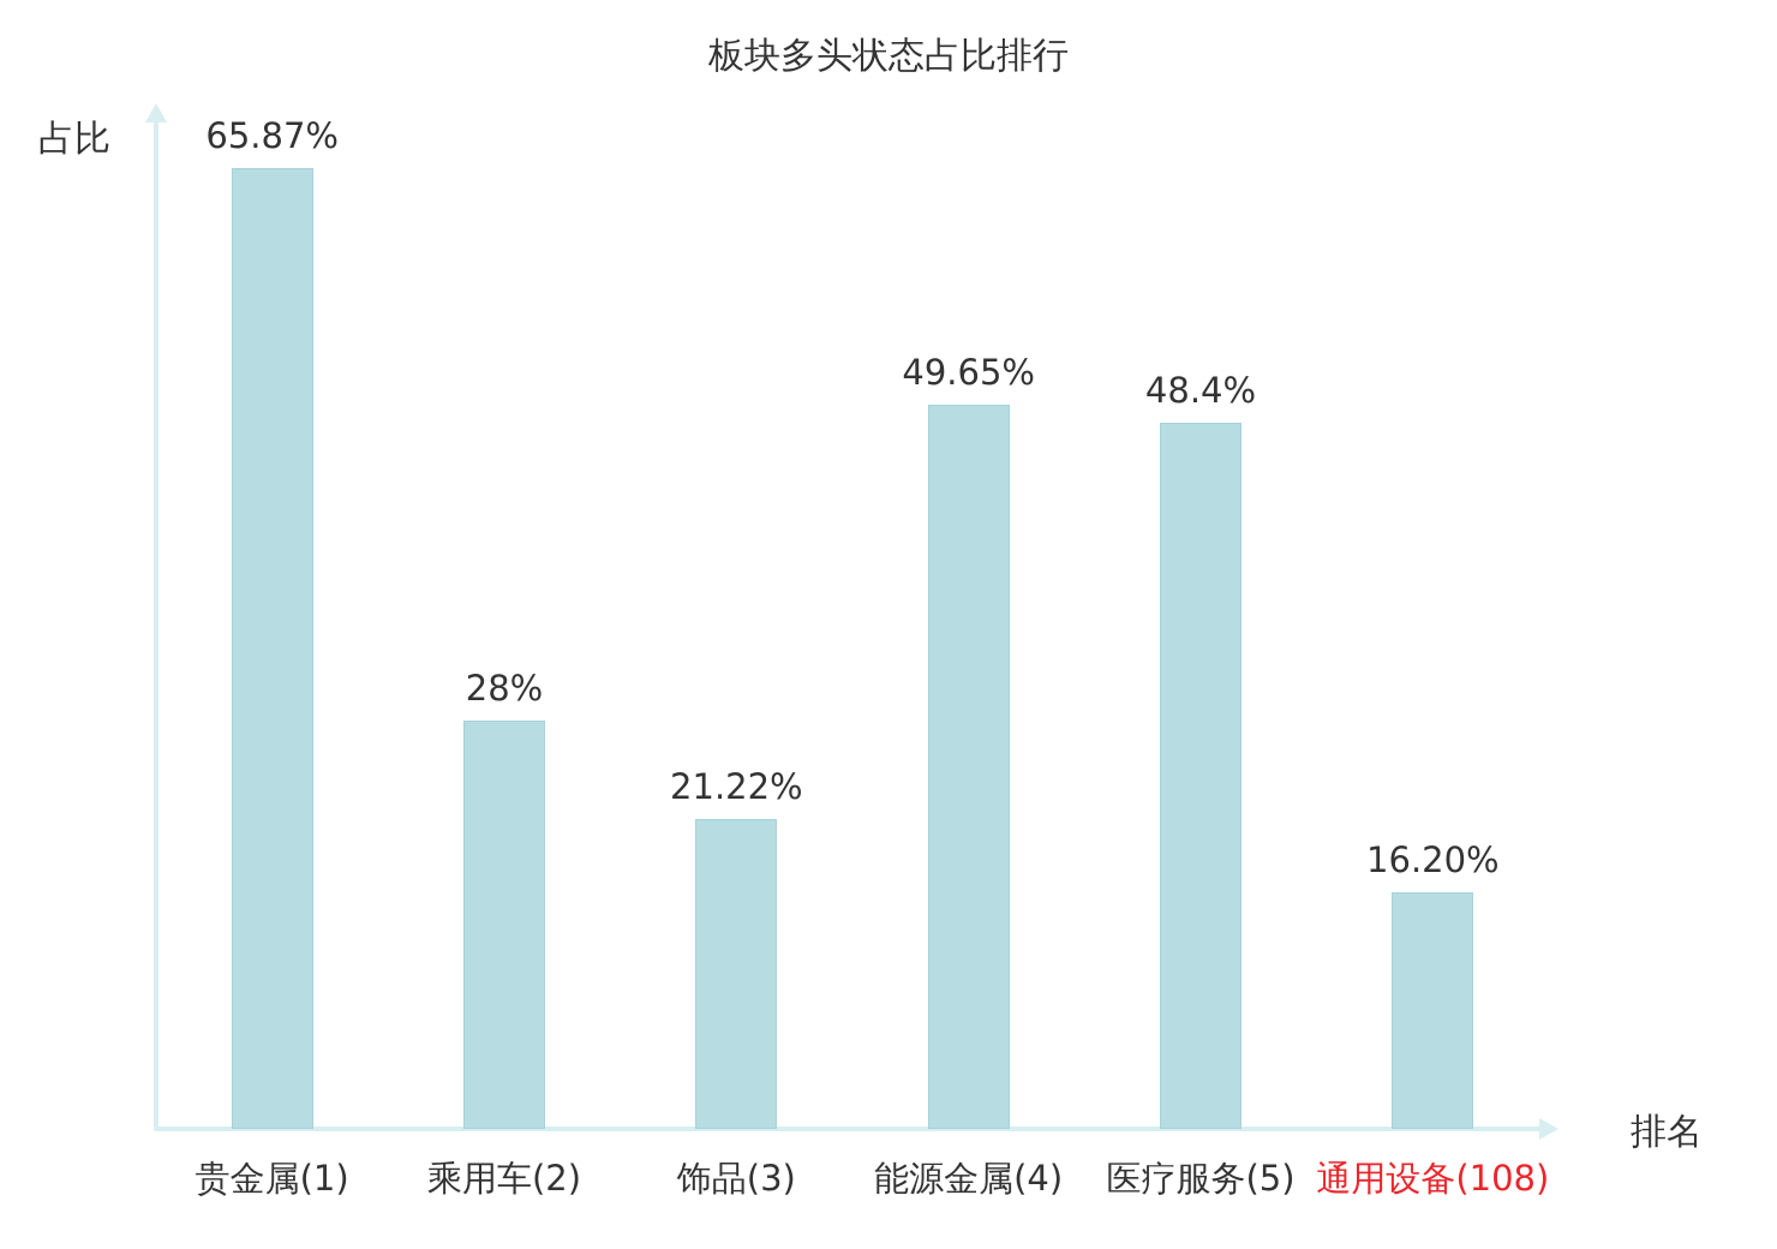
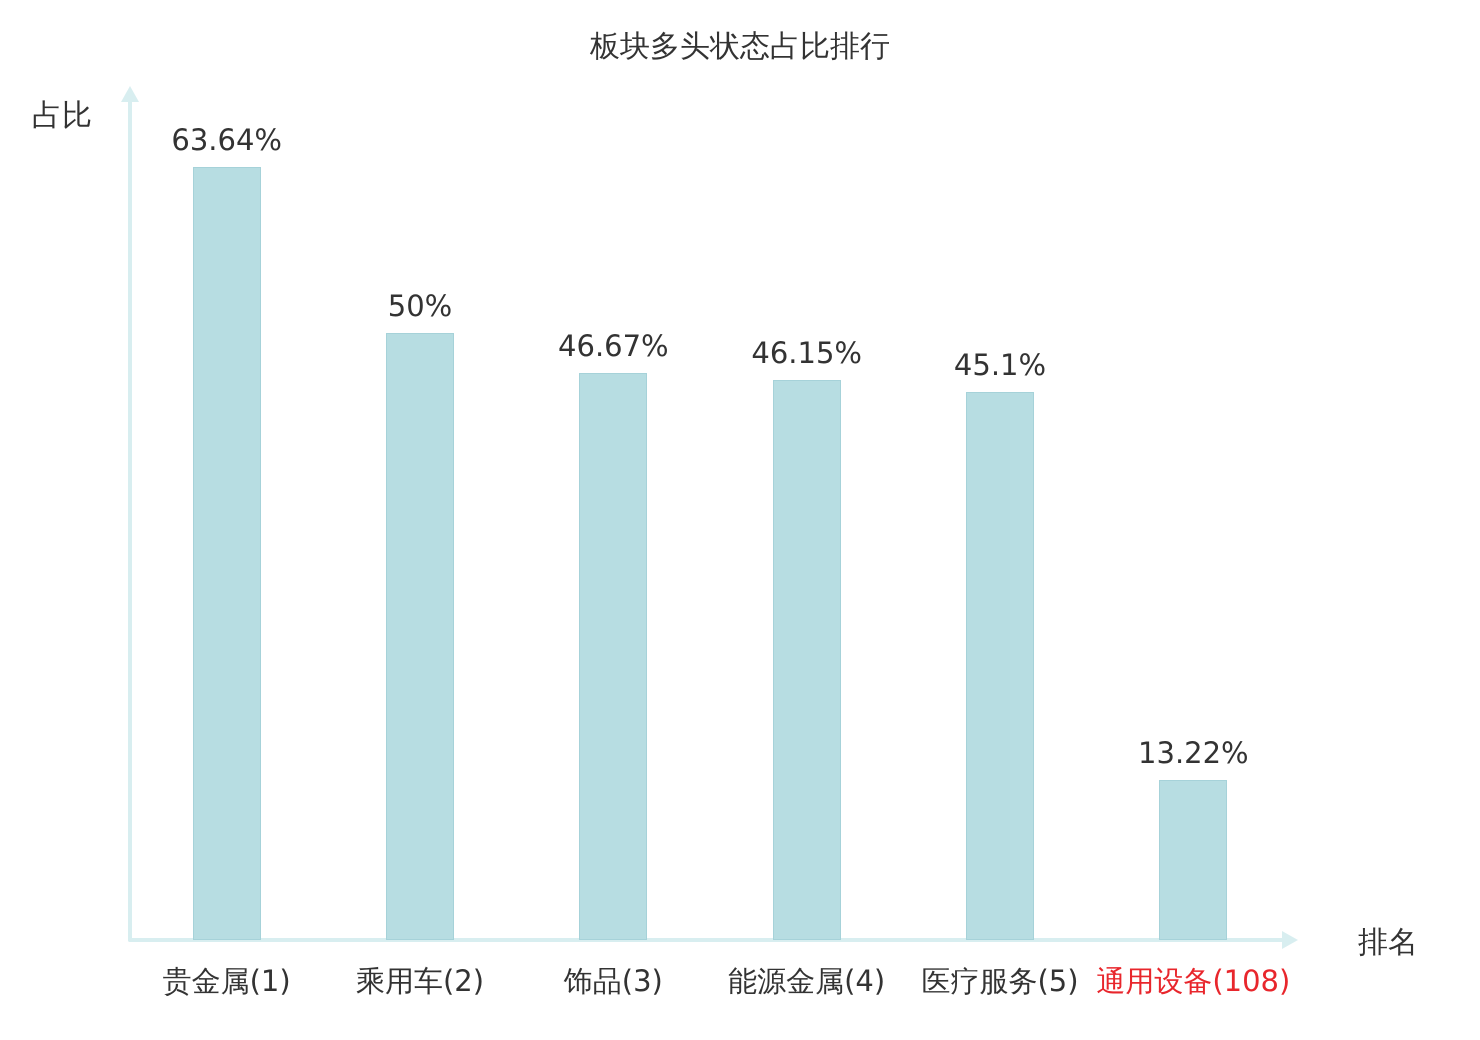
贵金属(1): 65.87% -> 63.64%
乘用车(2): 28% -> 50%
饰品(3): 21.22% -> 46.67%
能源金属(4): 49.65% -> 46.15%
医疗服务(5): 48.4% -> 45.1%
通用设备(108): 16.20% -> 13.22%
